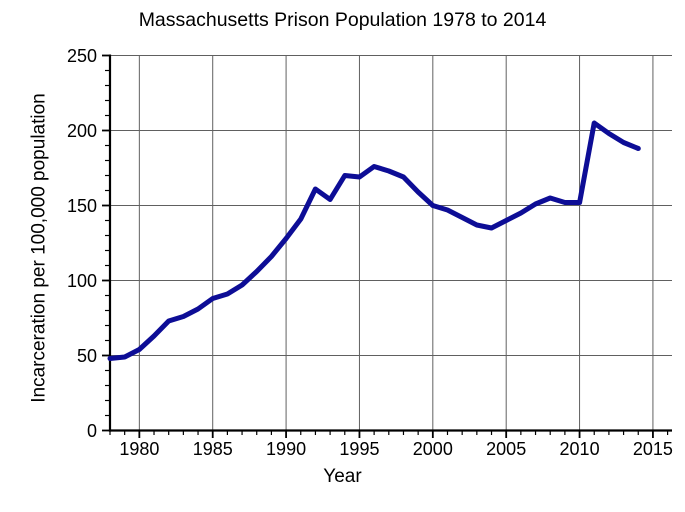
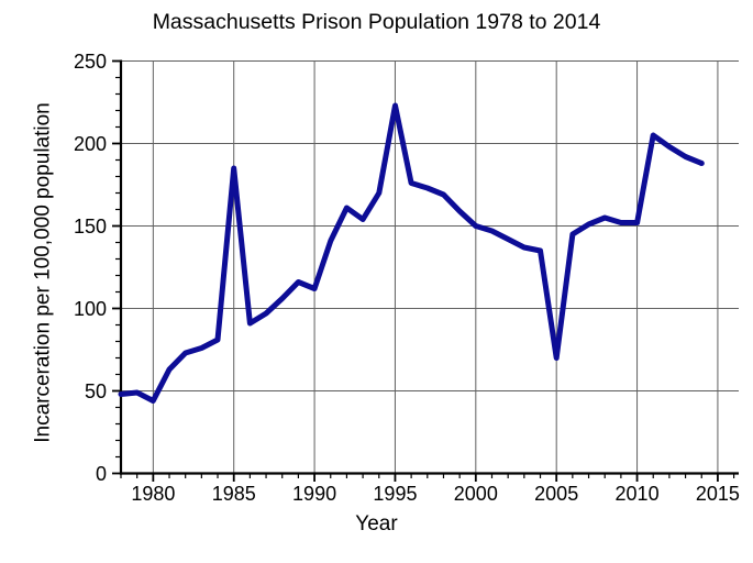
1980: 54 -> 44
1985: 88 -> 185
1990: 128 -> 112
1995: 169 -> 223
2005: 140 -> 70
